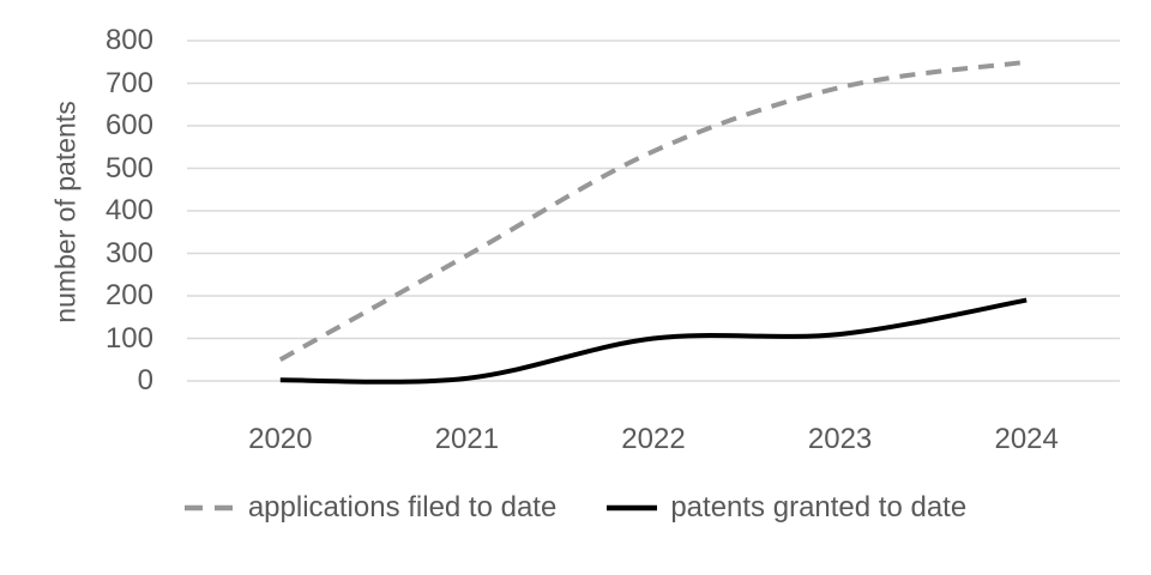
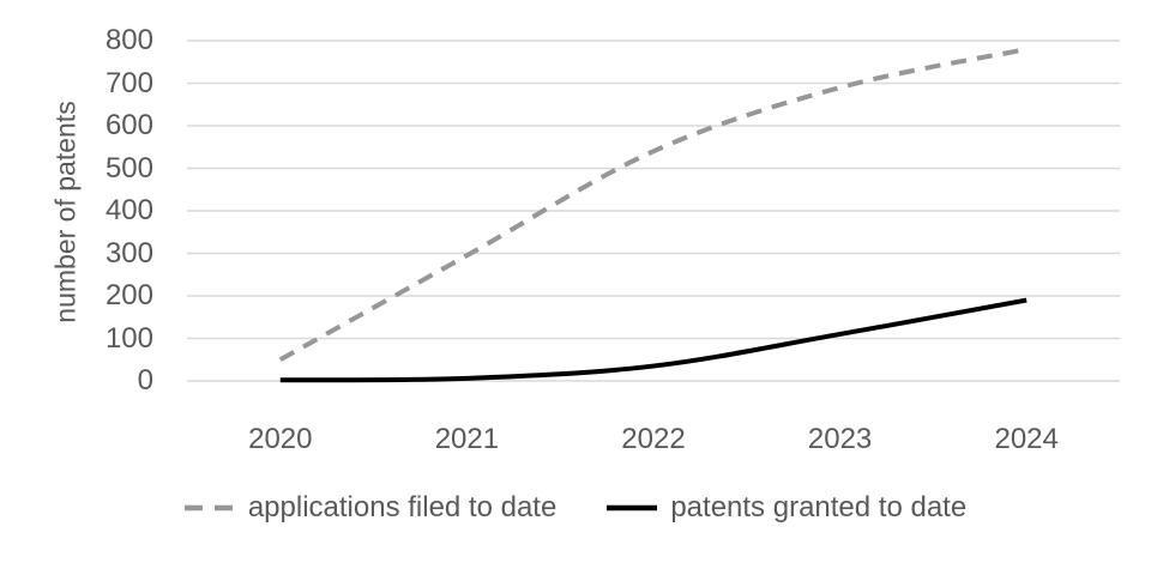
patents granted to date/2022: 100 -> 40
applications filed to date/2024: 750 -> 780
